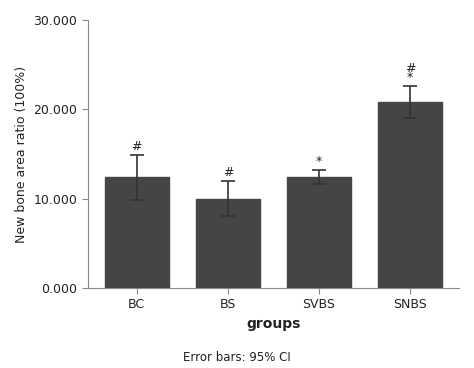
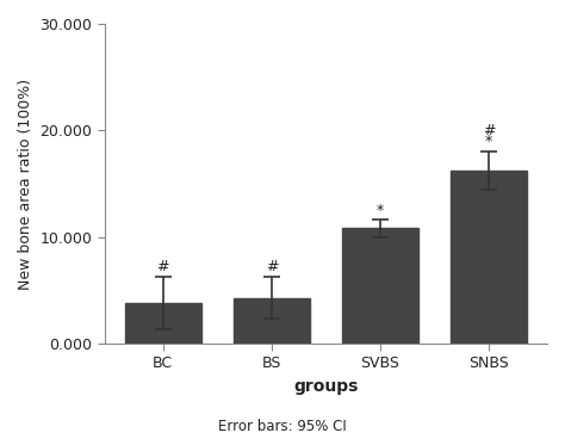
BC: 12.4 -> 3.8
BS: 10.0 -> 4.3
SVBS: 12.4 -> 10.8
SNBS: 20.8 -> 16.2
